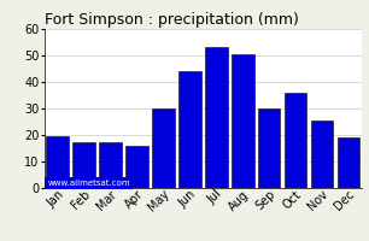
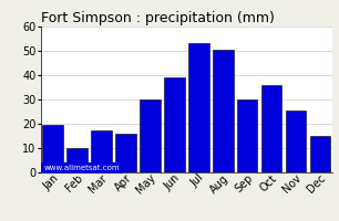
Feb: 17.5 -> 10.0
Jun: 44.0 -> 39.0
Dec: 19.0 -> 15.0
